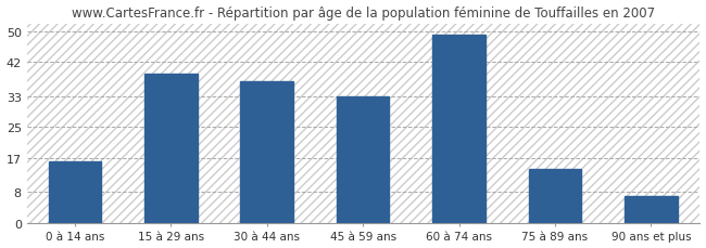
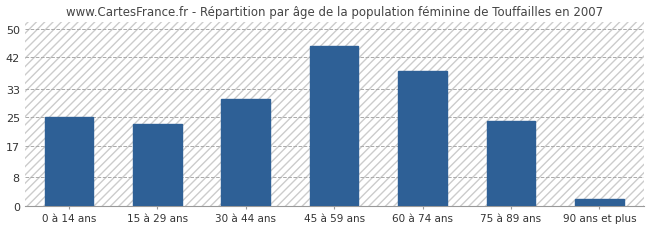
0 à 14 ans: 16 -> 25
15 à 29 ans: 39 -> 23
30 à 44 ans: 37 -> 30
45 à 59 ans: 33 -> 45
60 à 74 ans: 49 -> 38
75 à 89 ans: 14 -> 24
90 ans et plus: 7 -> 2
